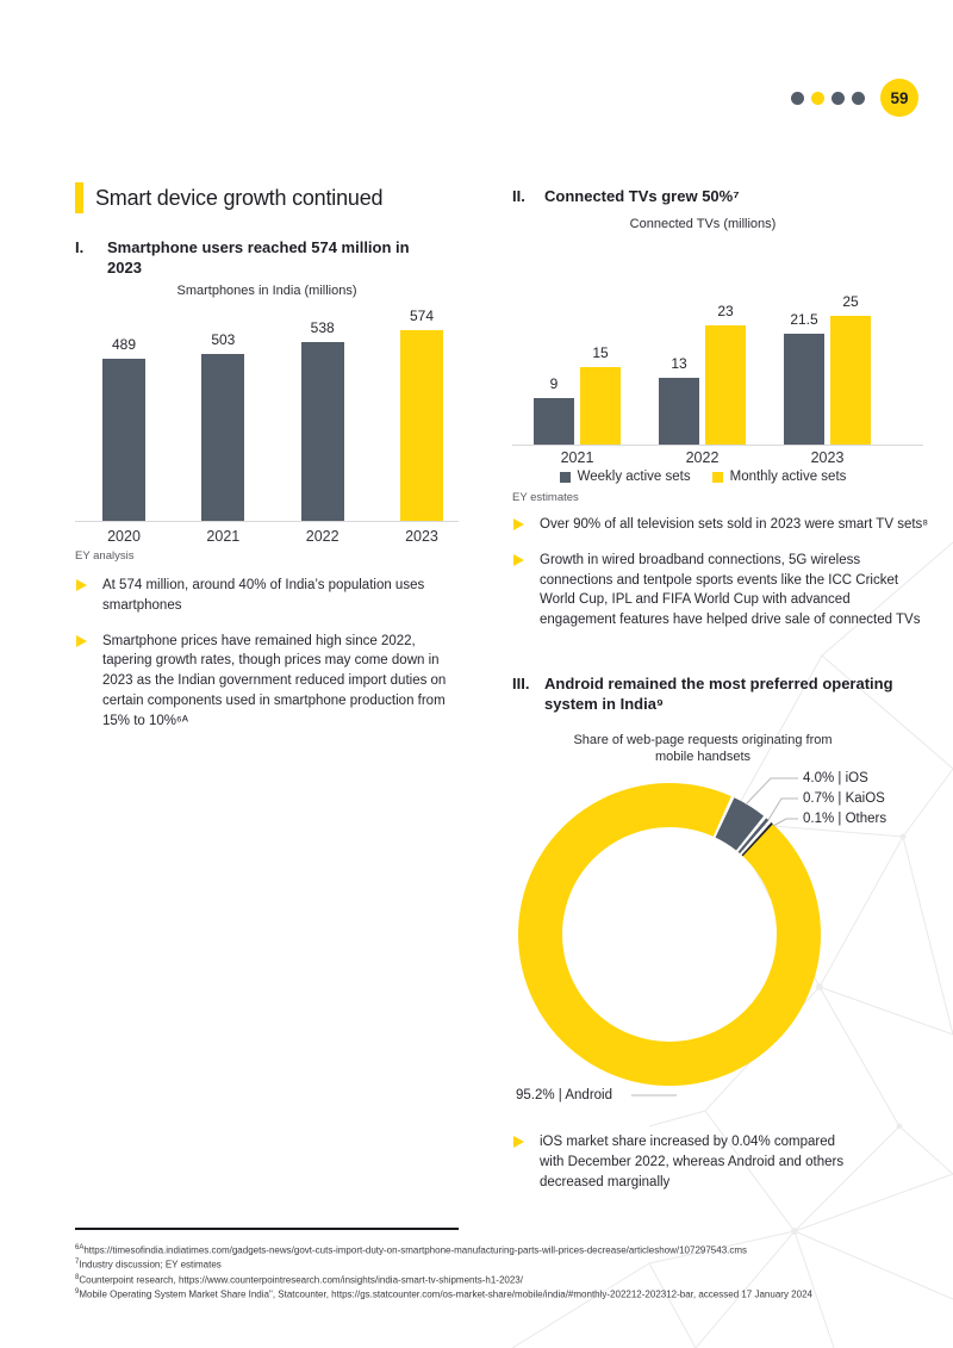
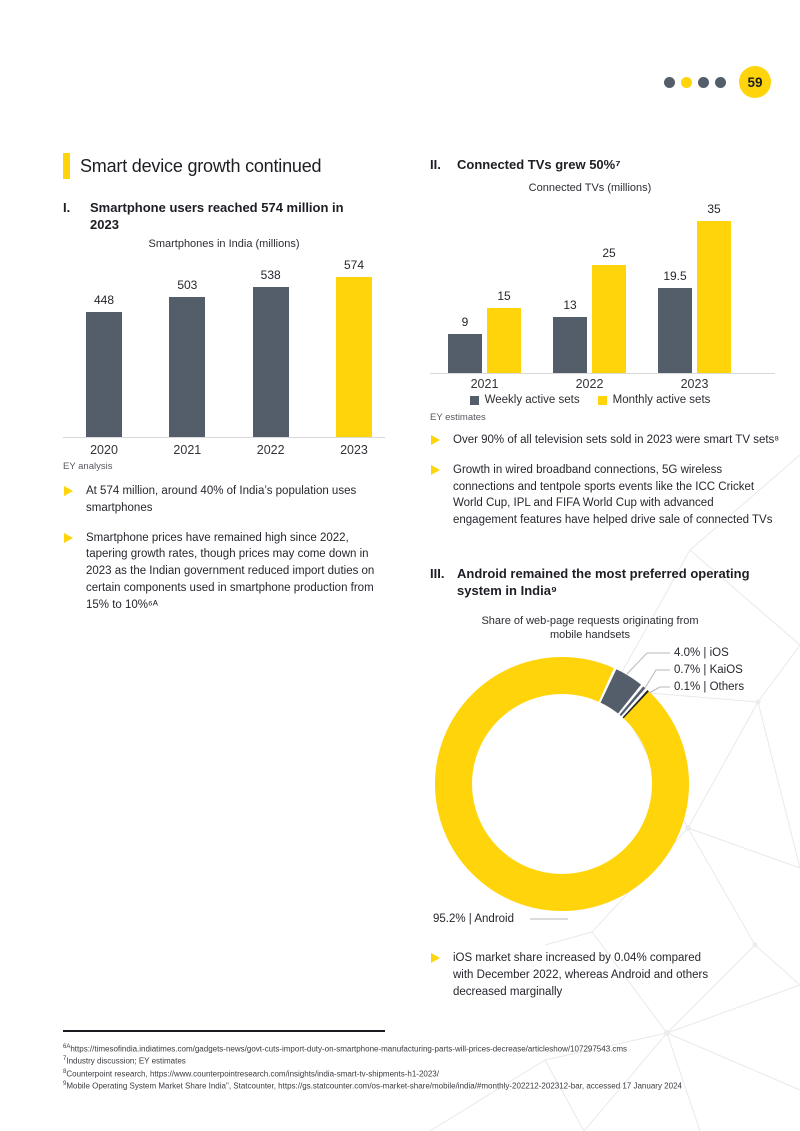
Smartphones in India (millions)/2020: 489 -> 448
Connected TVs (millions)/Monthly active sets/2022: 23 -> 25
Connected TVs (millions)/Weekly active sets/2023: 21.5 -> 19.5
Connected TVs (millions)/Monthly active sets/2023: 25 -> 35
